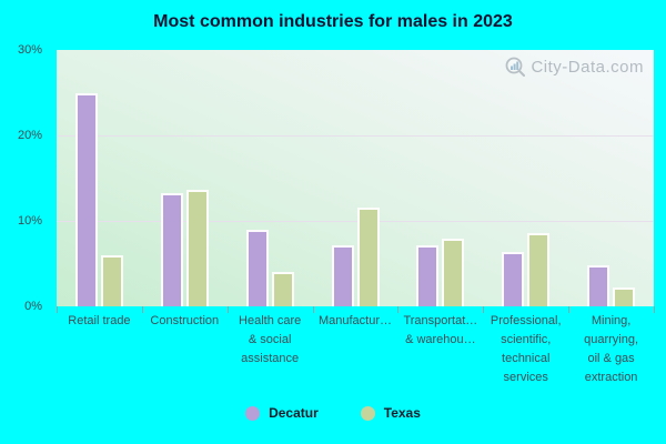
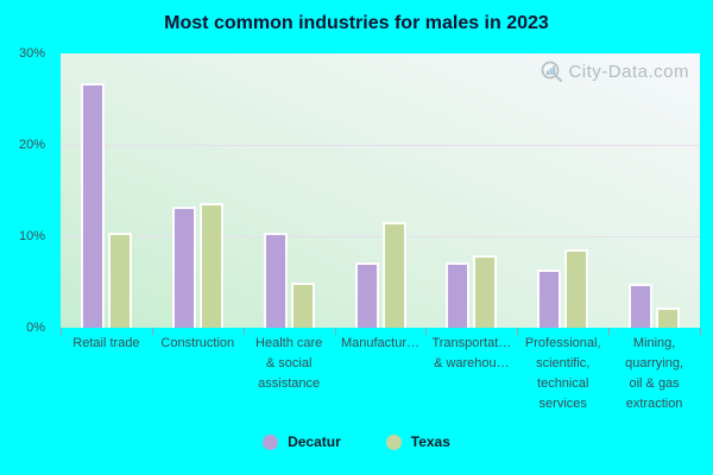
Decatur/Retail trade: 25% -> 27%
Texas/Retail trade: 6% -> 10%
Decatur/Health care & social assistance: 9% -> 10%
Texas/Health care & social assistance: 4% -> 5%
